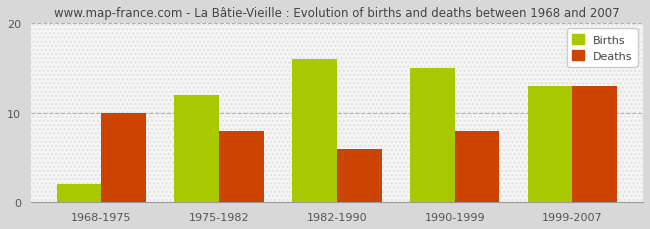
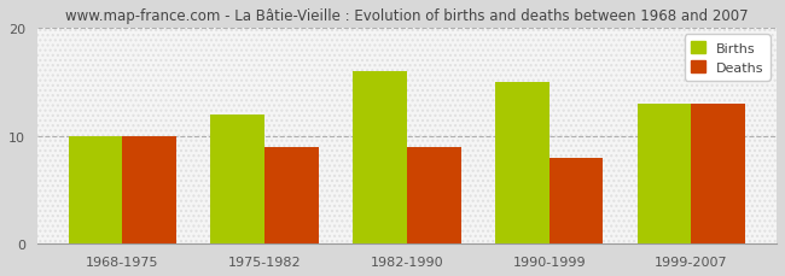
Births/1968-1975: 2 -> 10
Deaths/1975-1982: 8 -> 9
Deaths/1982-1990: 6 -> 9
